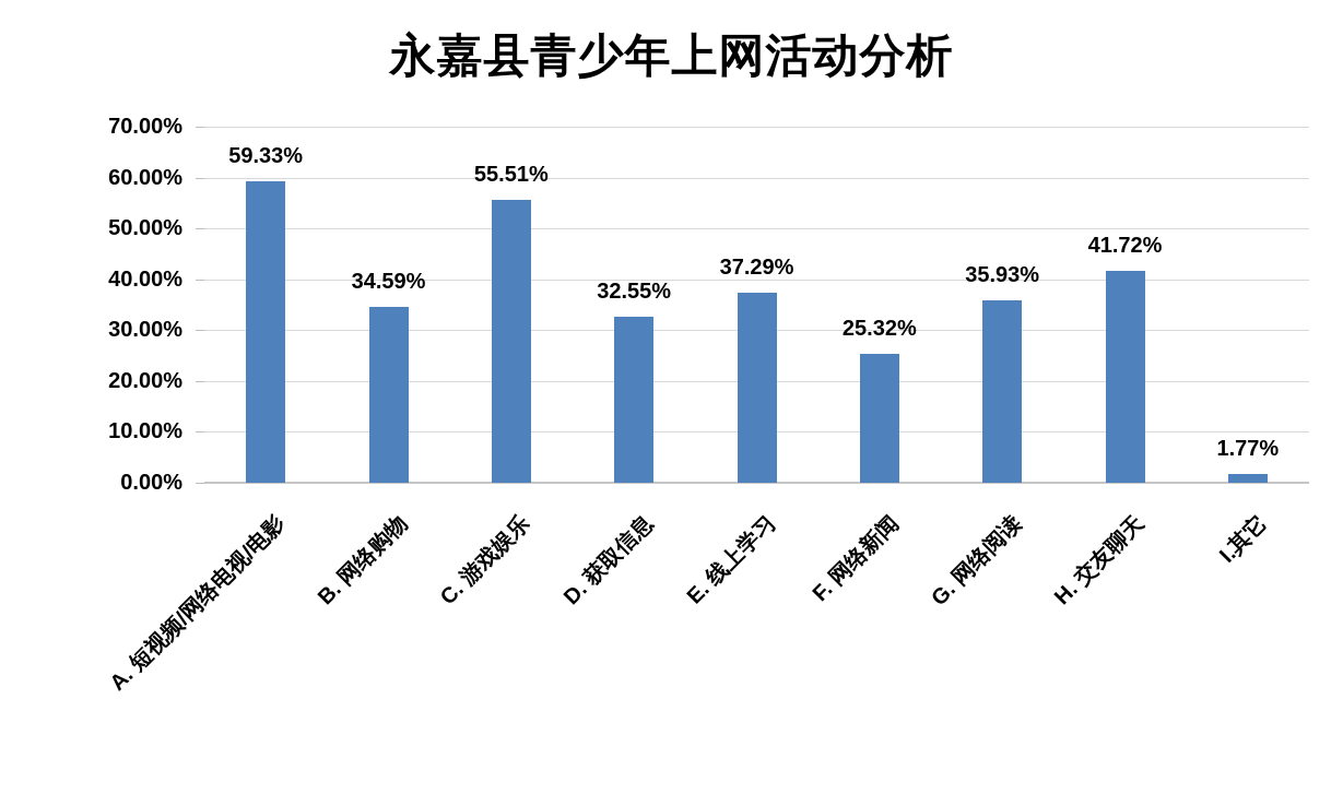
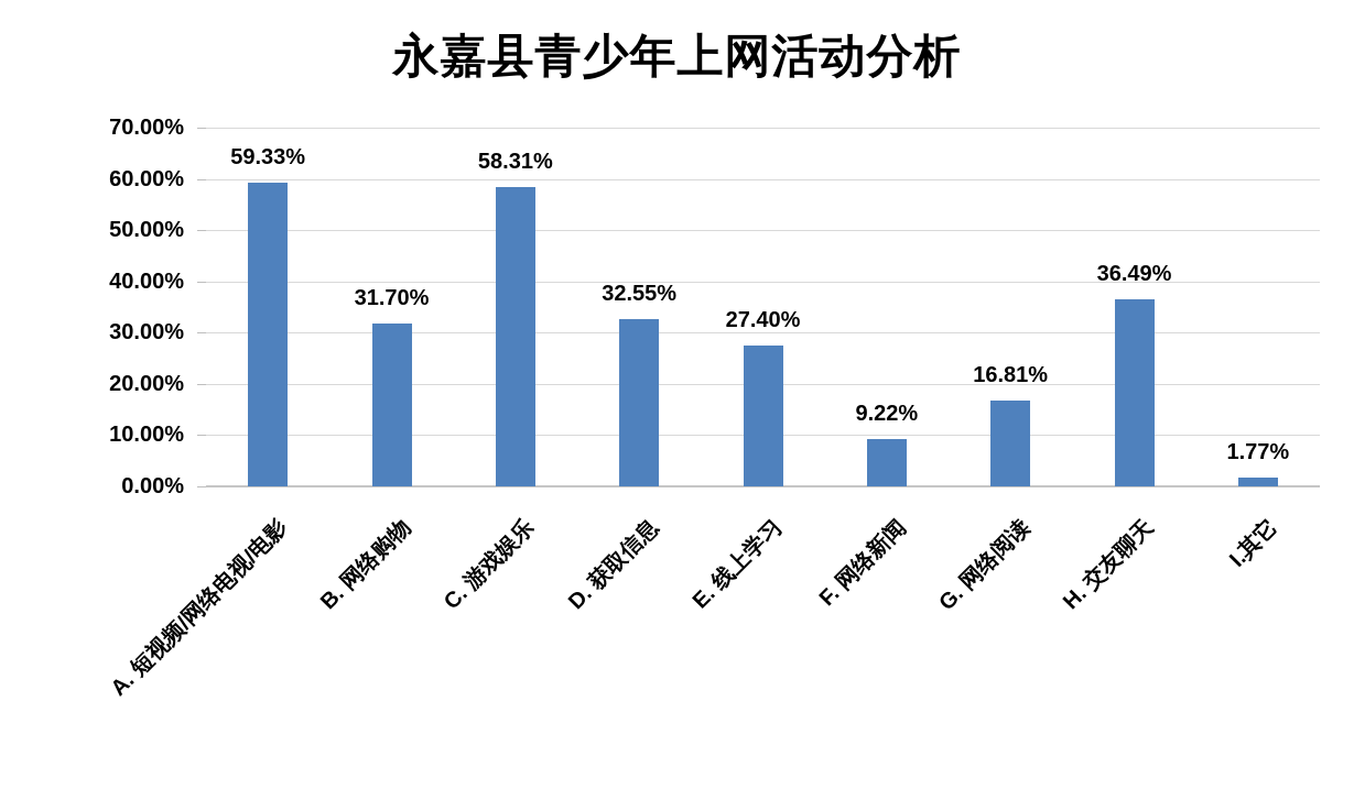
B. 网络购物: 34.59% -> 31.70%
C. 游戏娱乐: 55.51% -> 58.31%
E. 线上学习: 37.29% -> 27.40%
F. 网络新闻: 25.32% -> 9.22%
G. 网络阅读: 35.93% -> 16.81%
H. 交友聊天: 41.72% -> 36.49%
